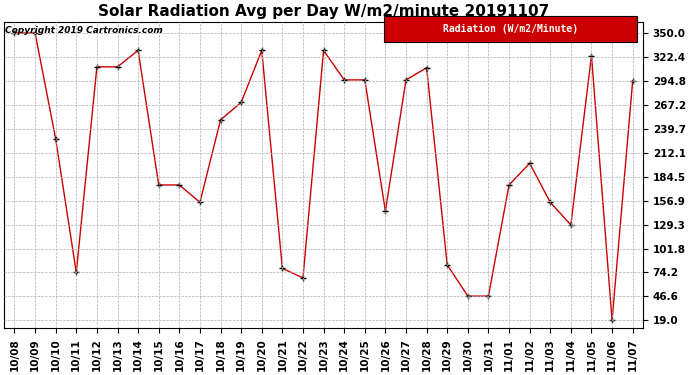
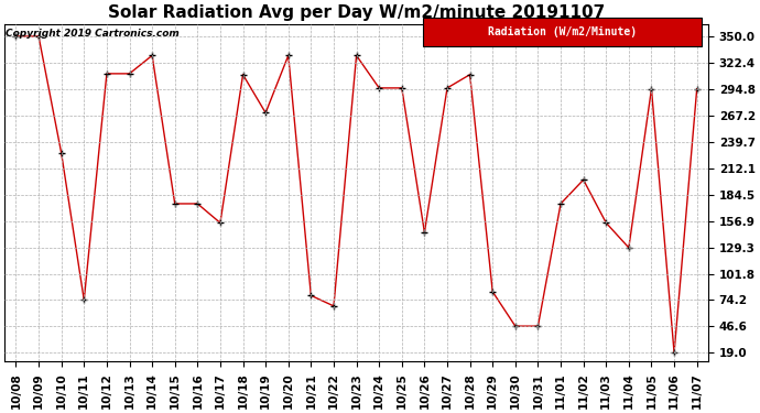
10/18: 250 -> 310
11/05: 324 -> 295
